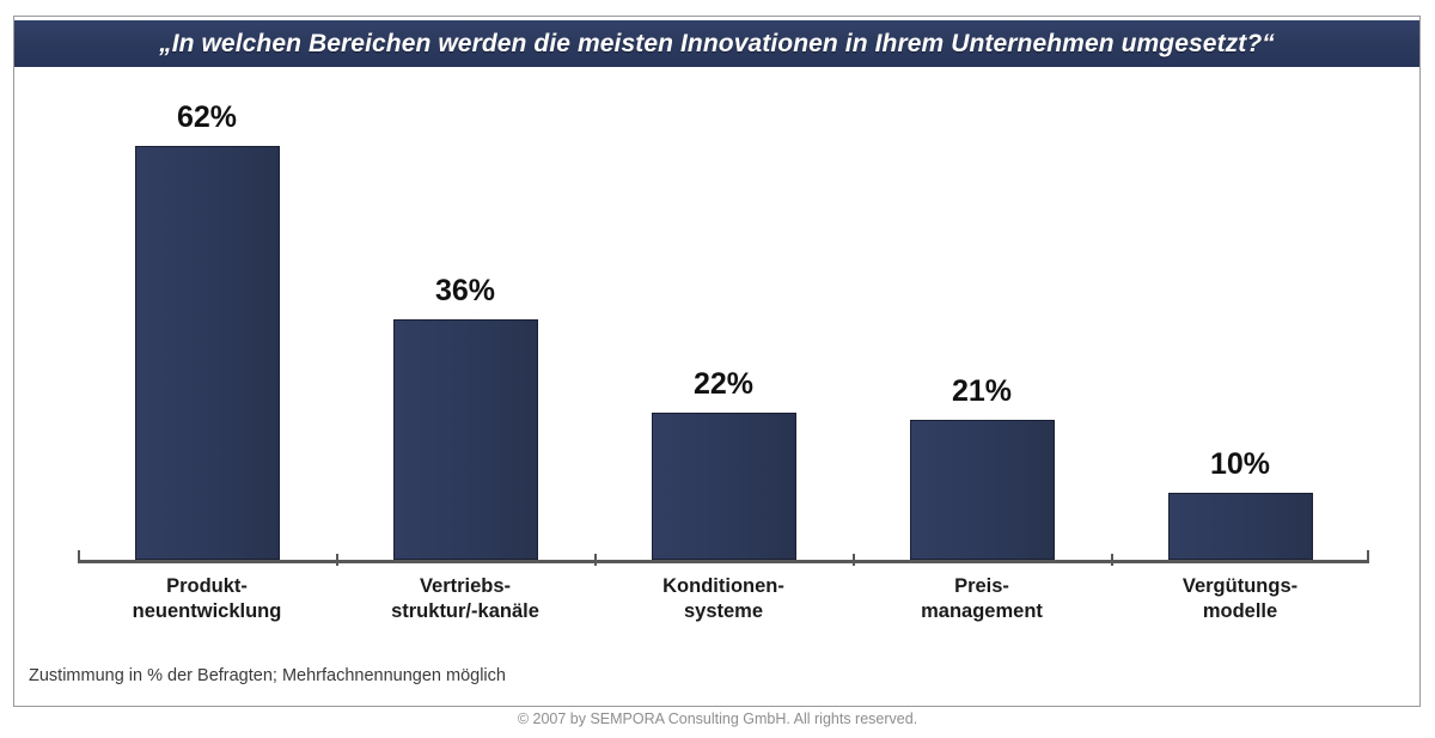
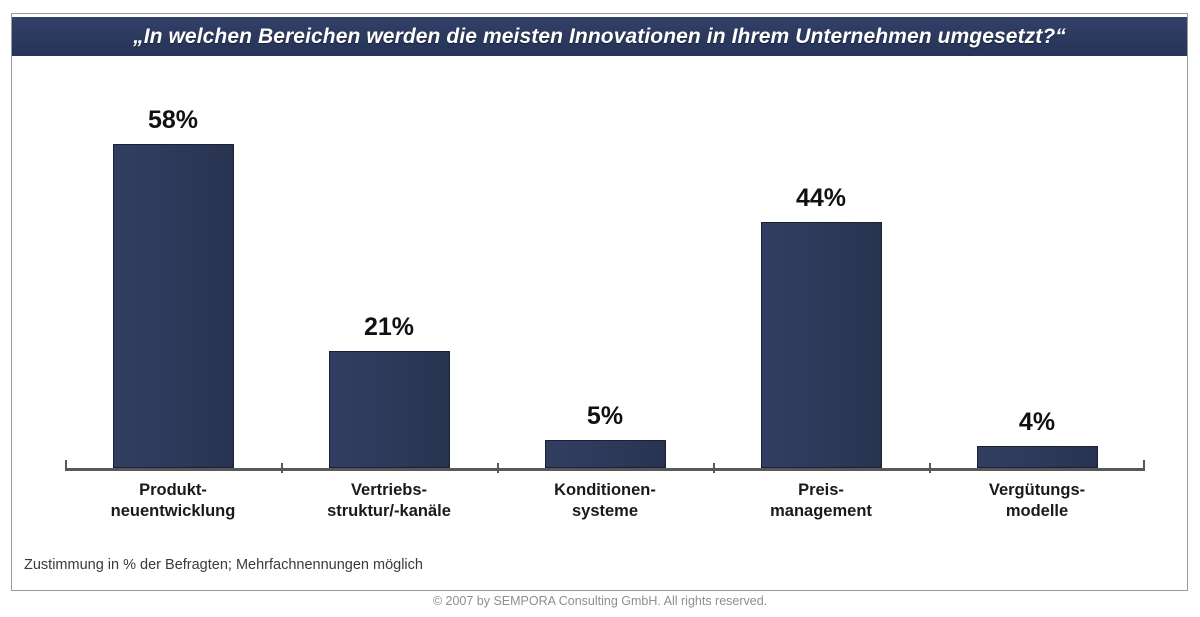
Produkt-neuentwicklung: 62% -> 58%
Vertriebs-struktur/-kanäle: 36% -> 21%
Konditionen-systeme: 22% -> 5%
Preis-management: 21% -> 44%
Vergütungs-modelle: 10% -> 4%
